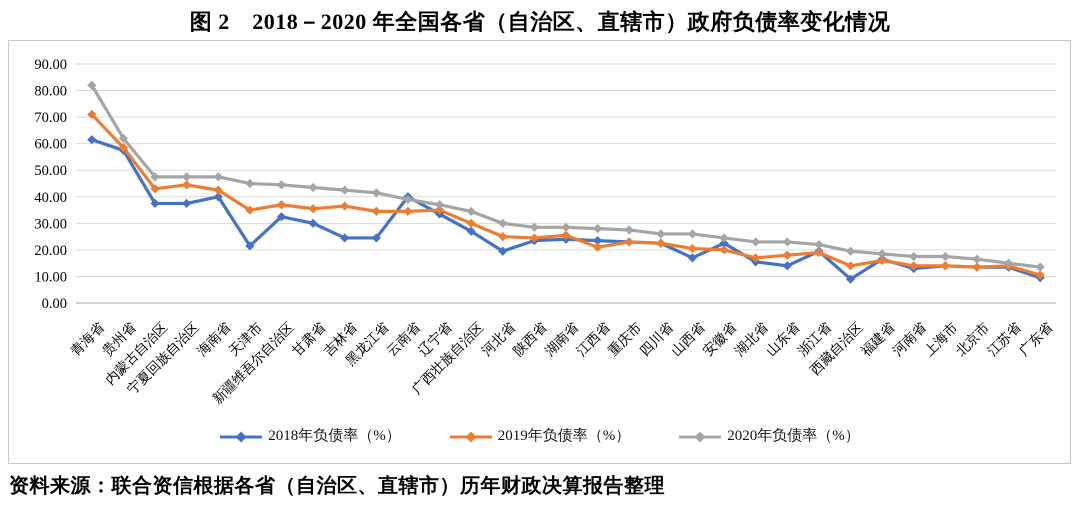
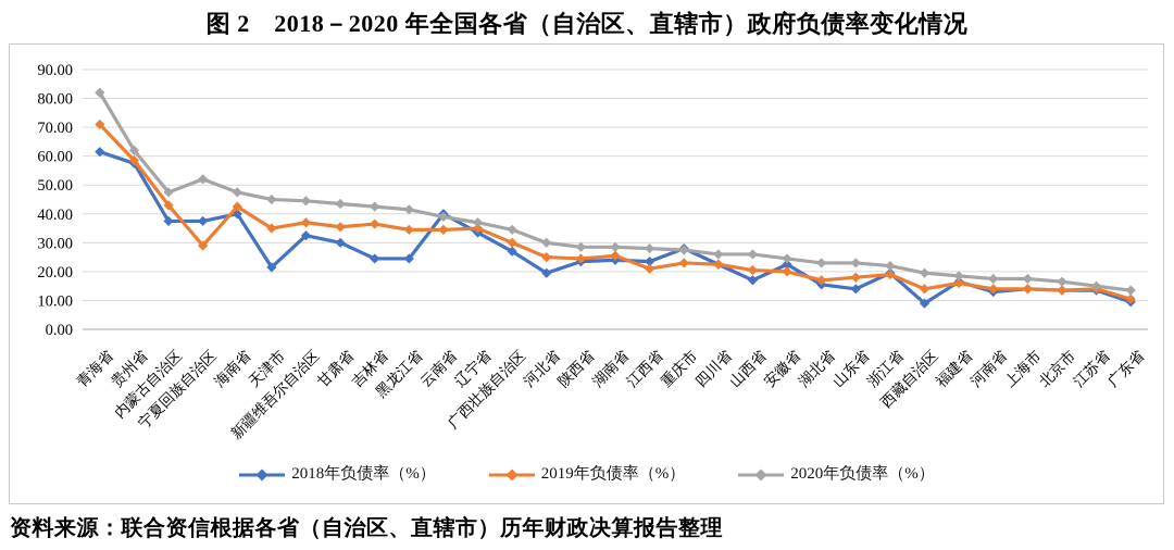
2019年负债率（%）/宁夏回族自治区: 44 -> 29
2020年负债率（%）/宁夏回族自治区: 48 -> 52
2018年负债率（%）/重庆市: 23 -> 28
